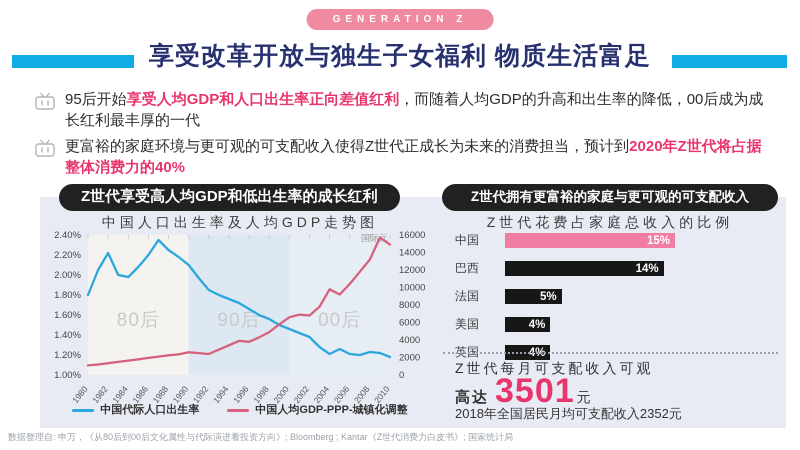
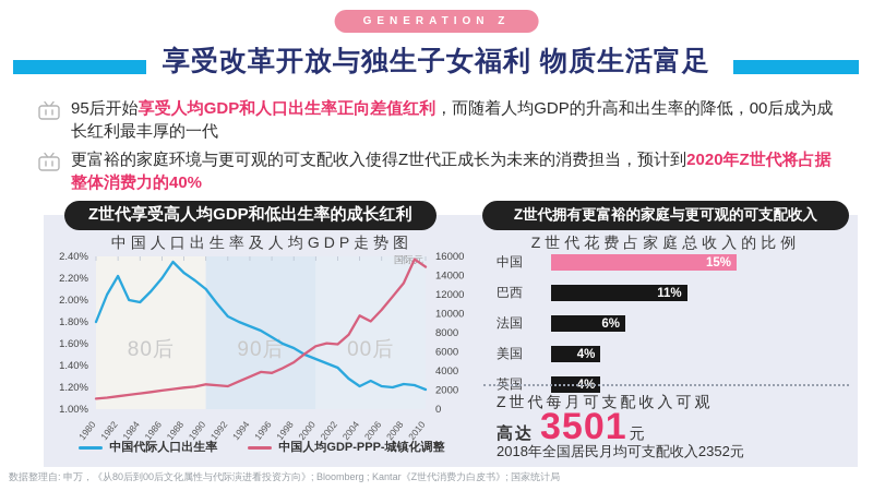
Z世代花费占家庭总收入的比例/巴西: 14% -> 11%
Z世代花费占家庭总收入的比例/法国: 5% -> 6%
